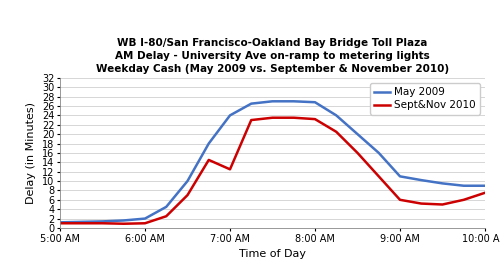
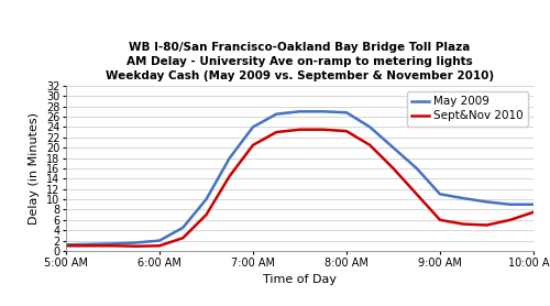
Sept&Nov 2010/7:00 AM: 12.5 -> 20.5
